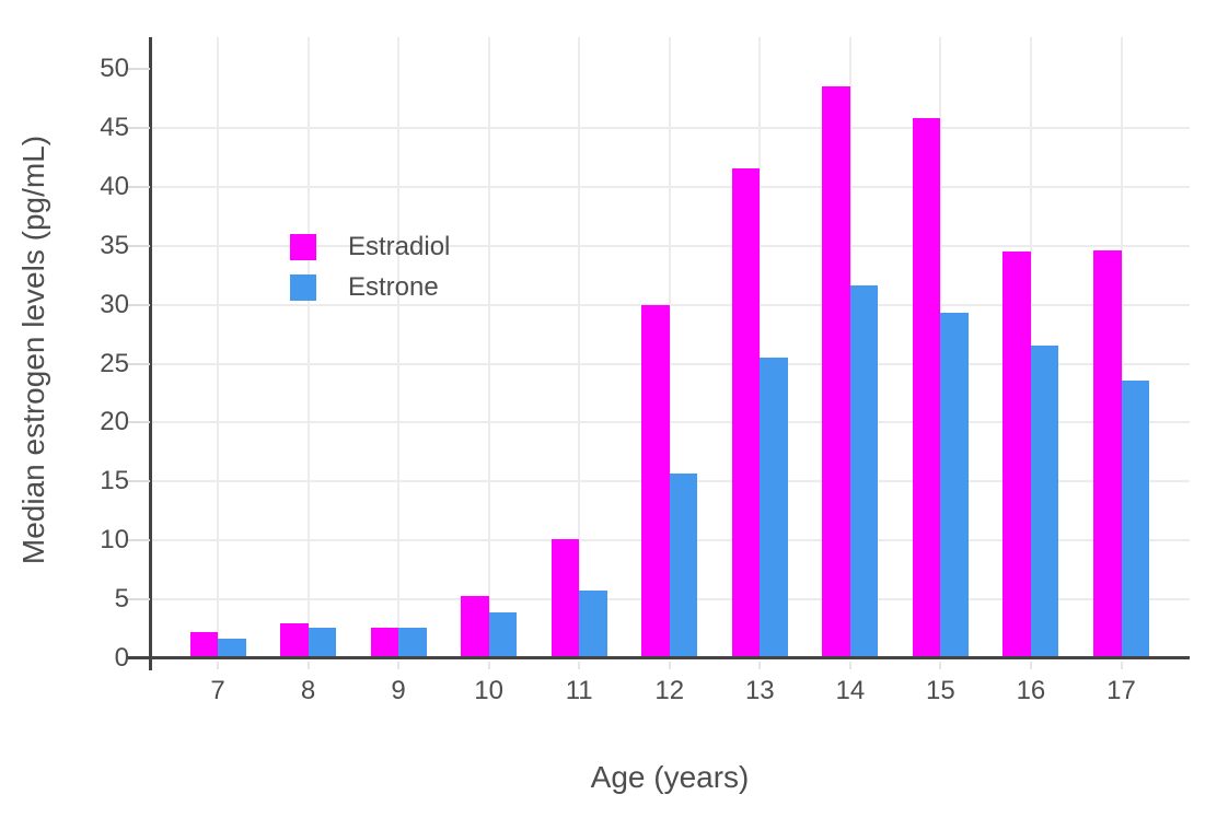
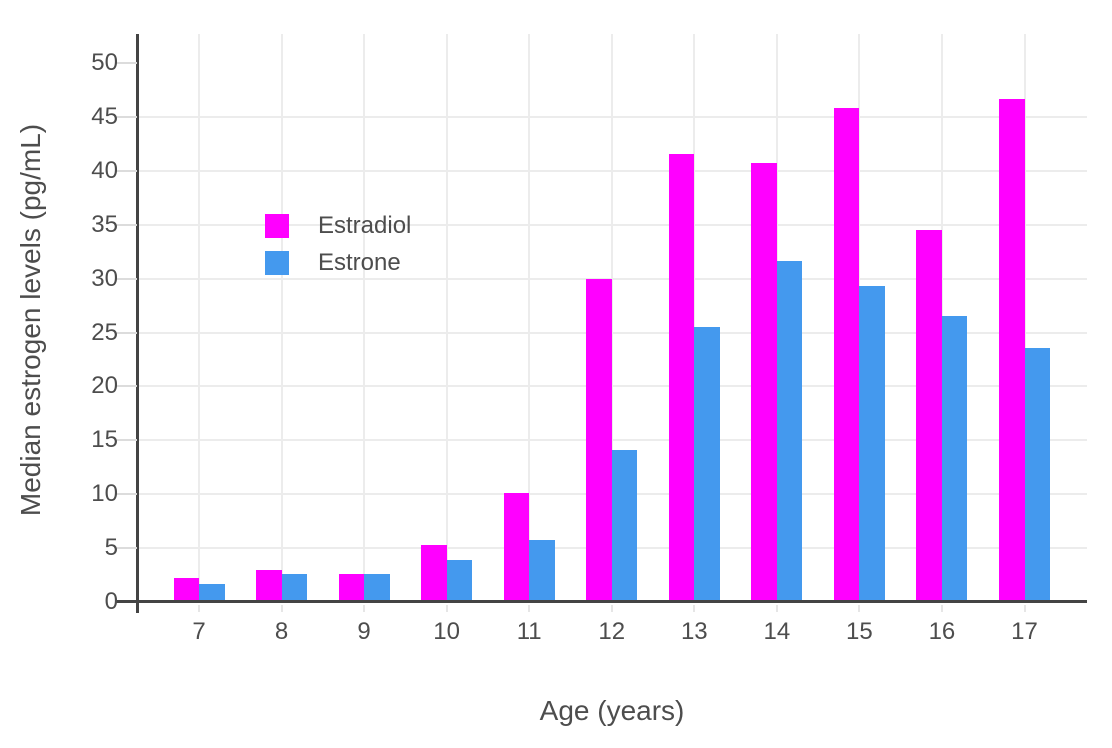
Estrone/12: 15.7 -> 14.1
Estradiol/14: 48.5 -> 40.7
Estradiol/17: 34.6 -> 46.7
